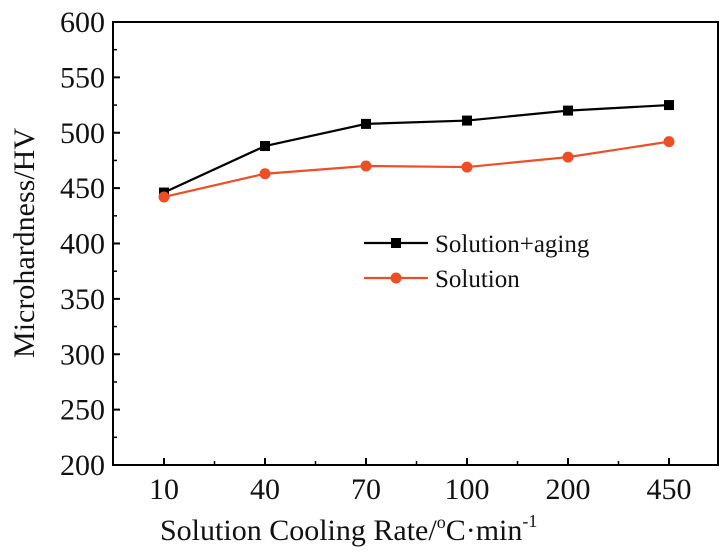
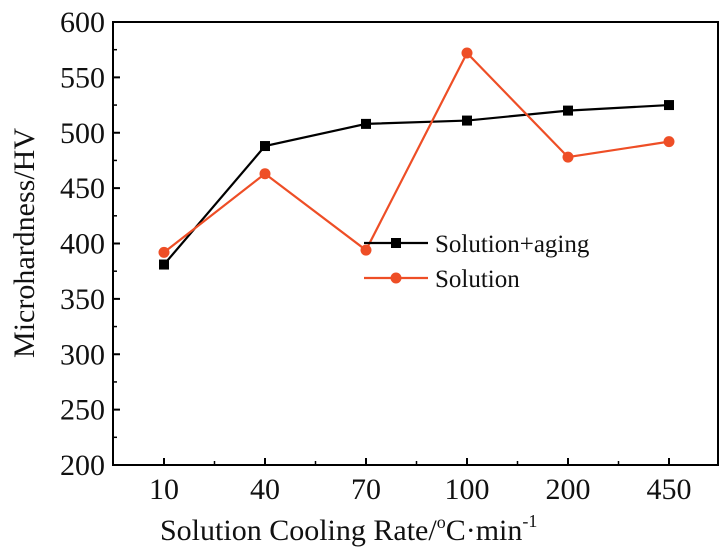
Solution+aging/10: 446 -> 381
Solution/10: 442 -> 392
Solution/70: 470 -> 394
Solution/100: 469 -> 572
